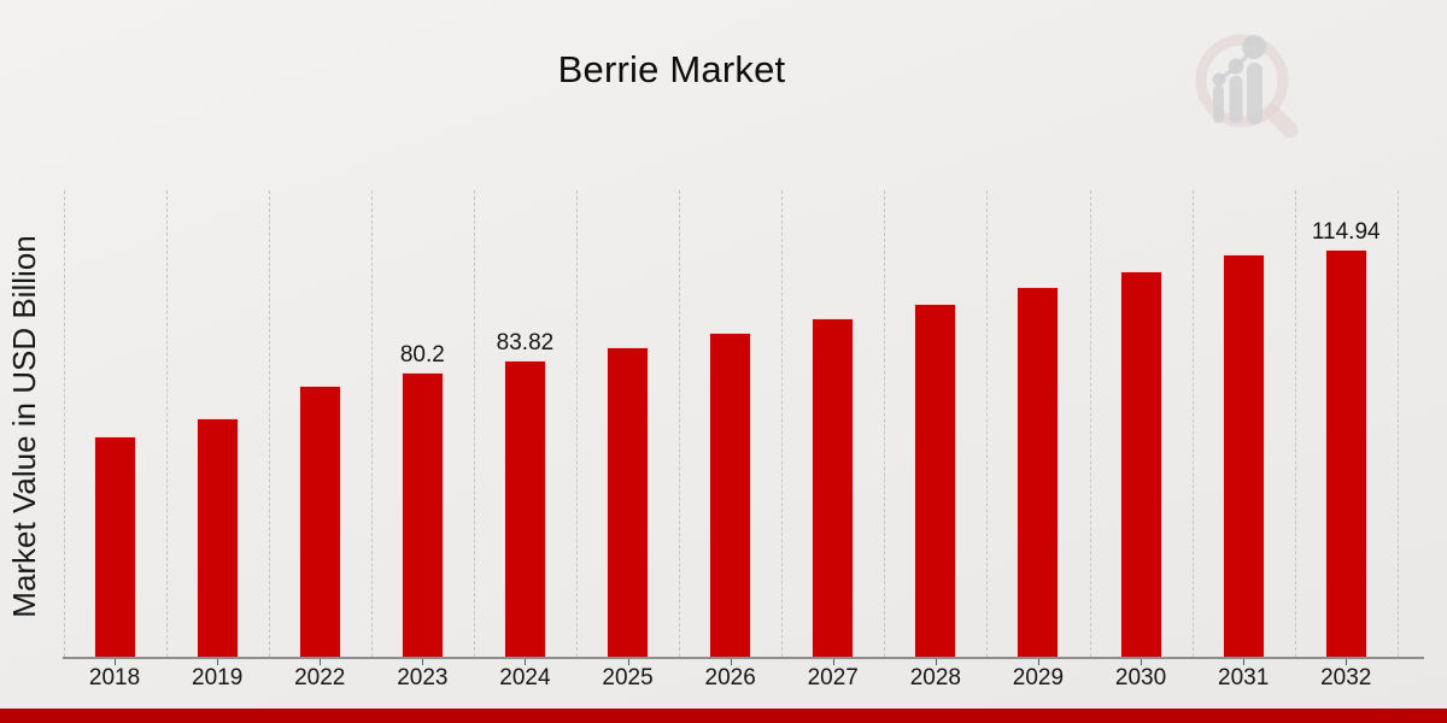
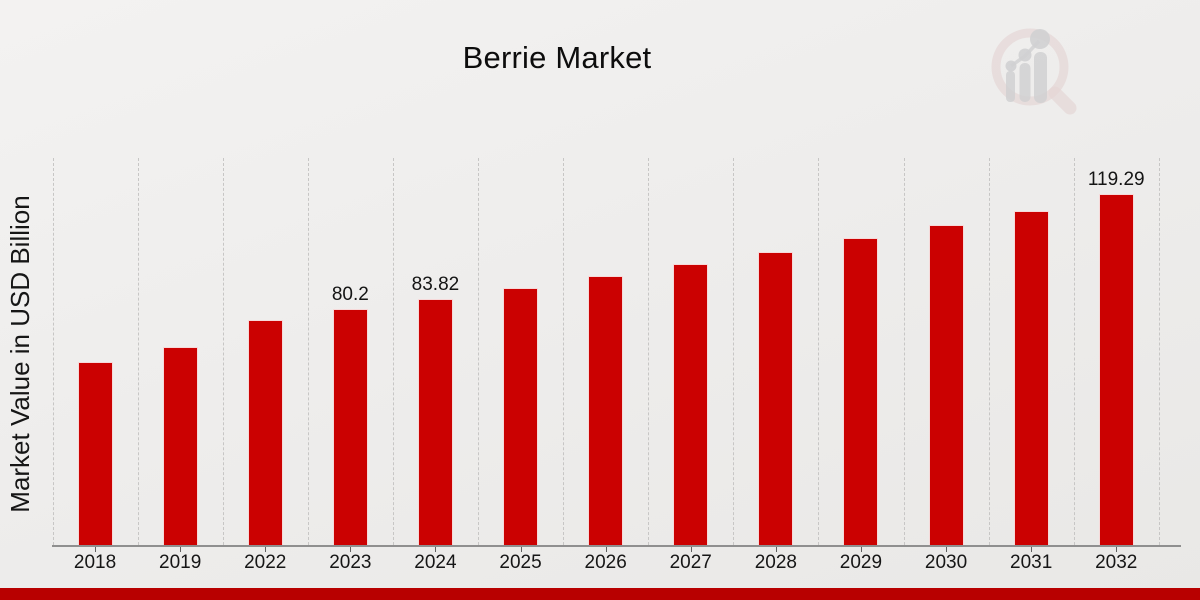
2032: 114.94 -> 119.29
